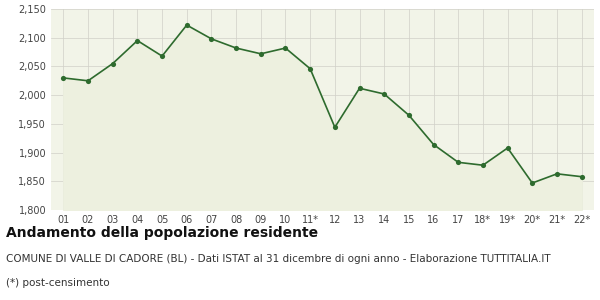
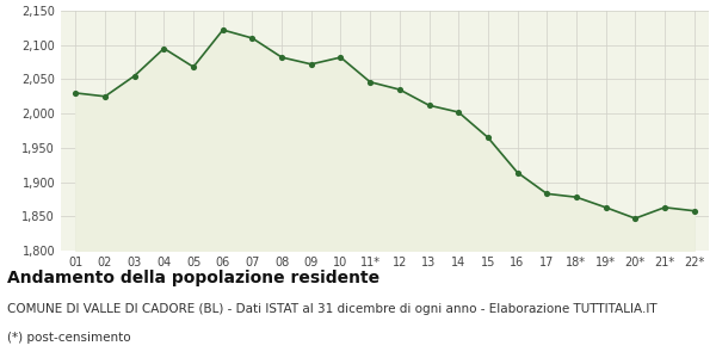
07: 2,098 -> 2,110
12: 1,944 -> 2,035
19*: 1,908 -> 1,863
